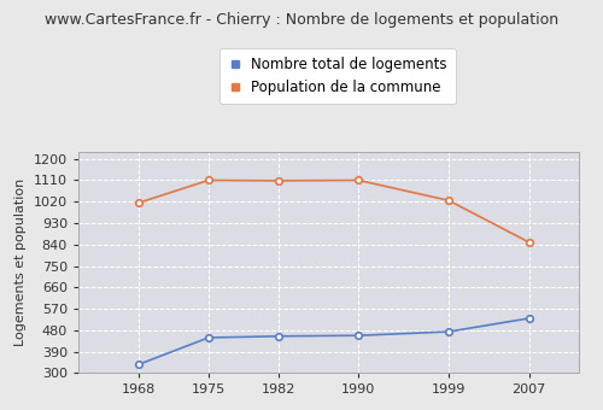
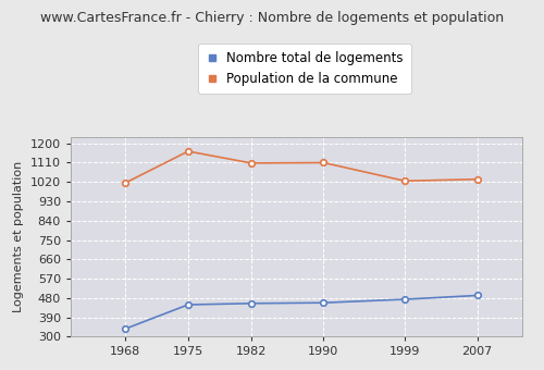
Population de la commune/1975: 1110 -> 1160
Nombre total de logements/2007: 530 -> 490
Population de la commune/2007: 850 -> 1030
